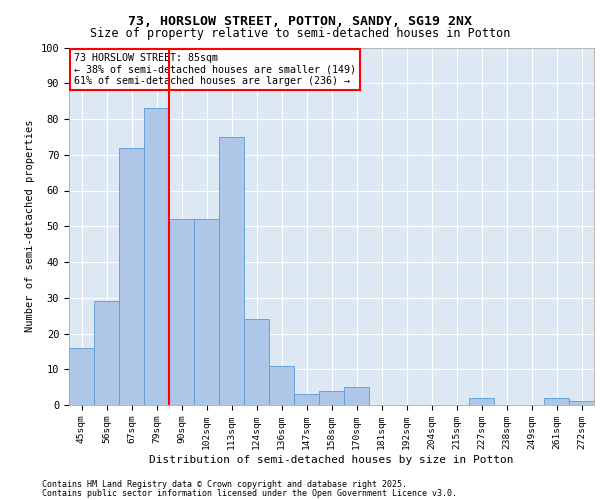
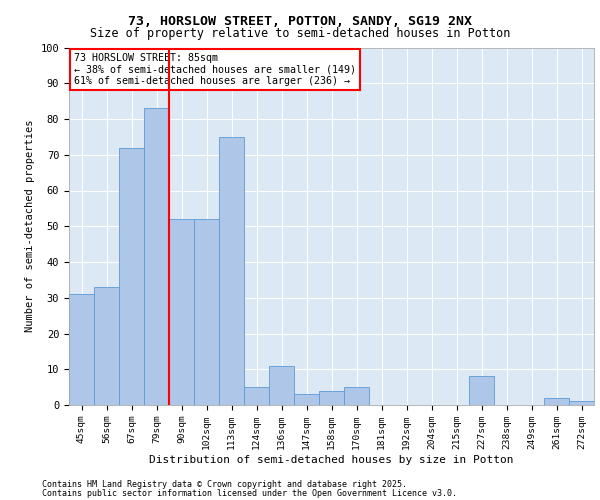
45sqm: 16 -> 31
56sqm: 29 -> 33
124sqm: 24 -> 5
227sqm: 2 -> 8
